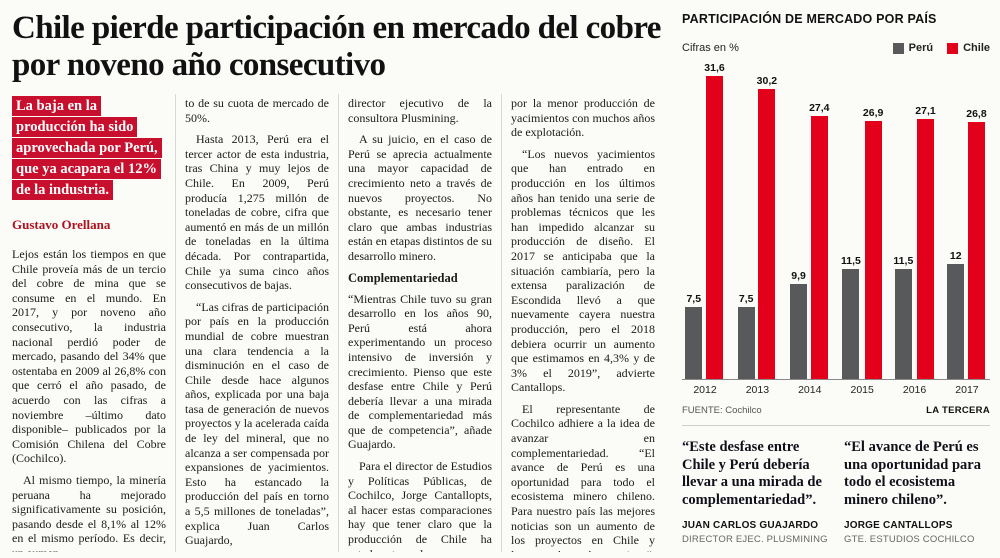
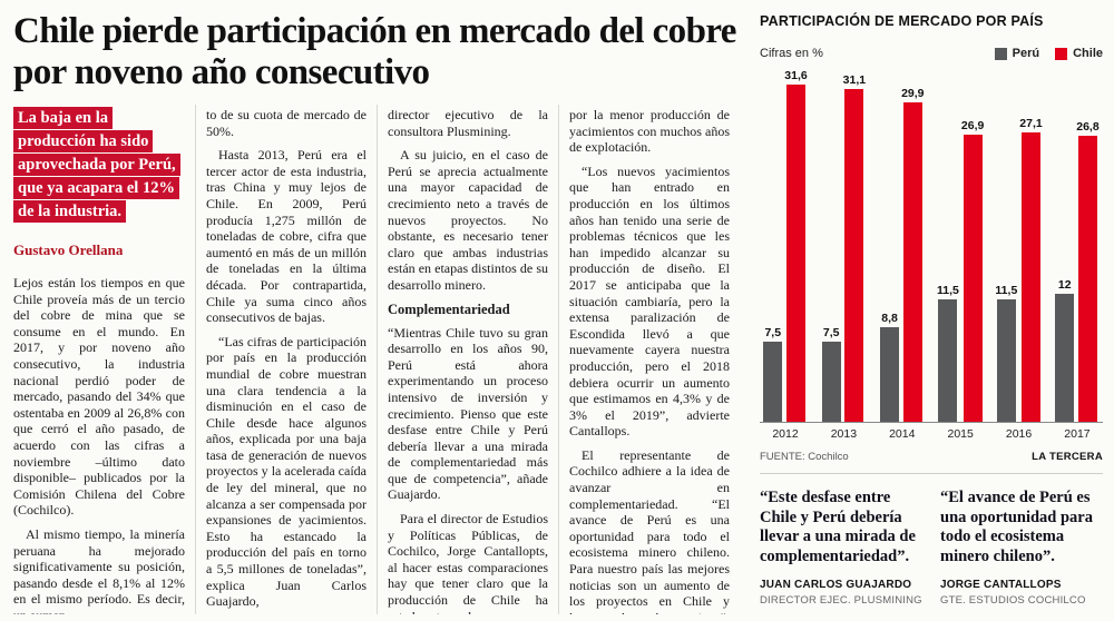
Chile/2013: 30,2 -> 31,1
Perú/2014: 9,9 -> 8,8
Chile/2014: 27,4 -> 29,9
